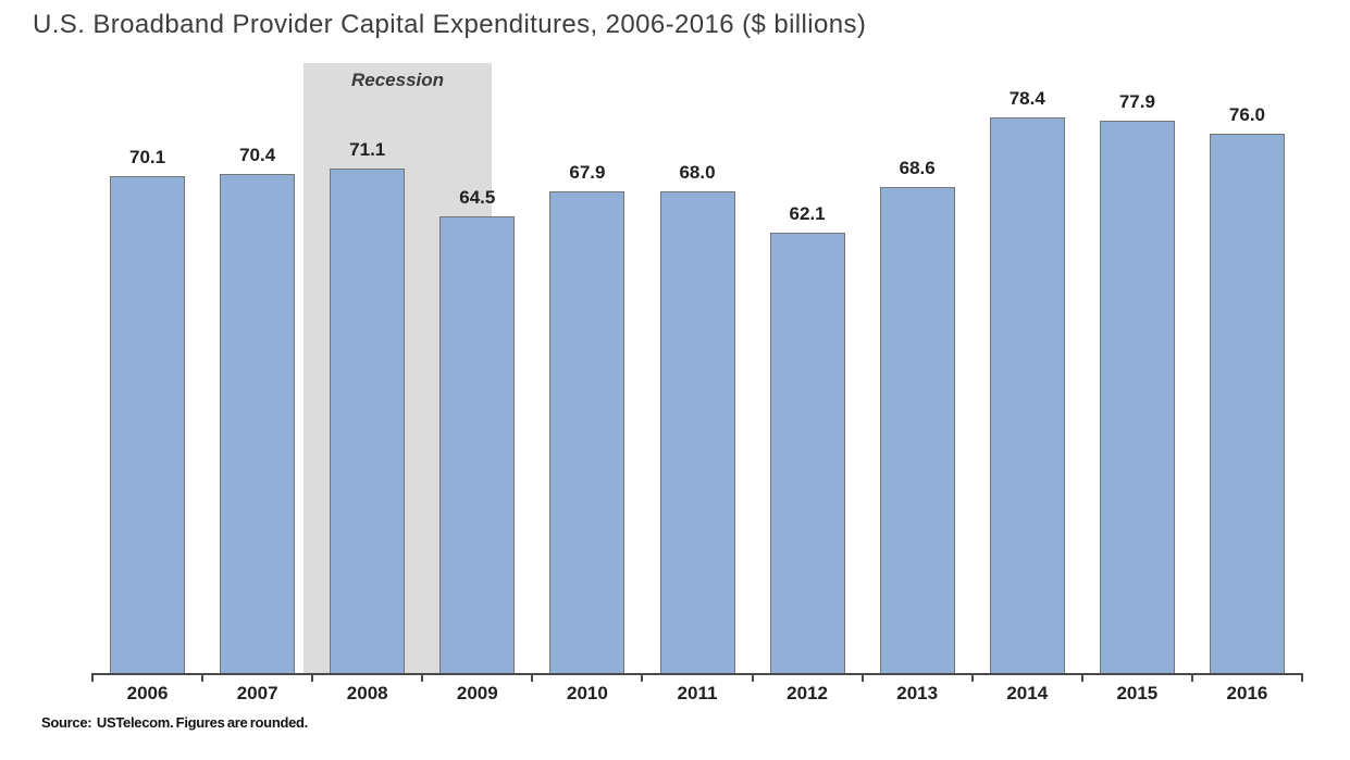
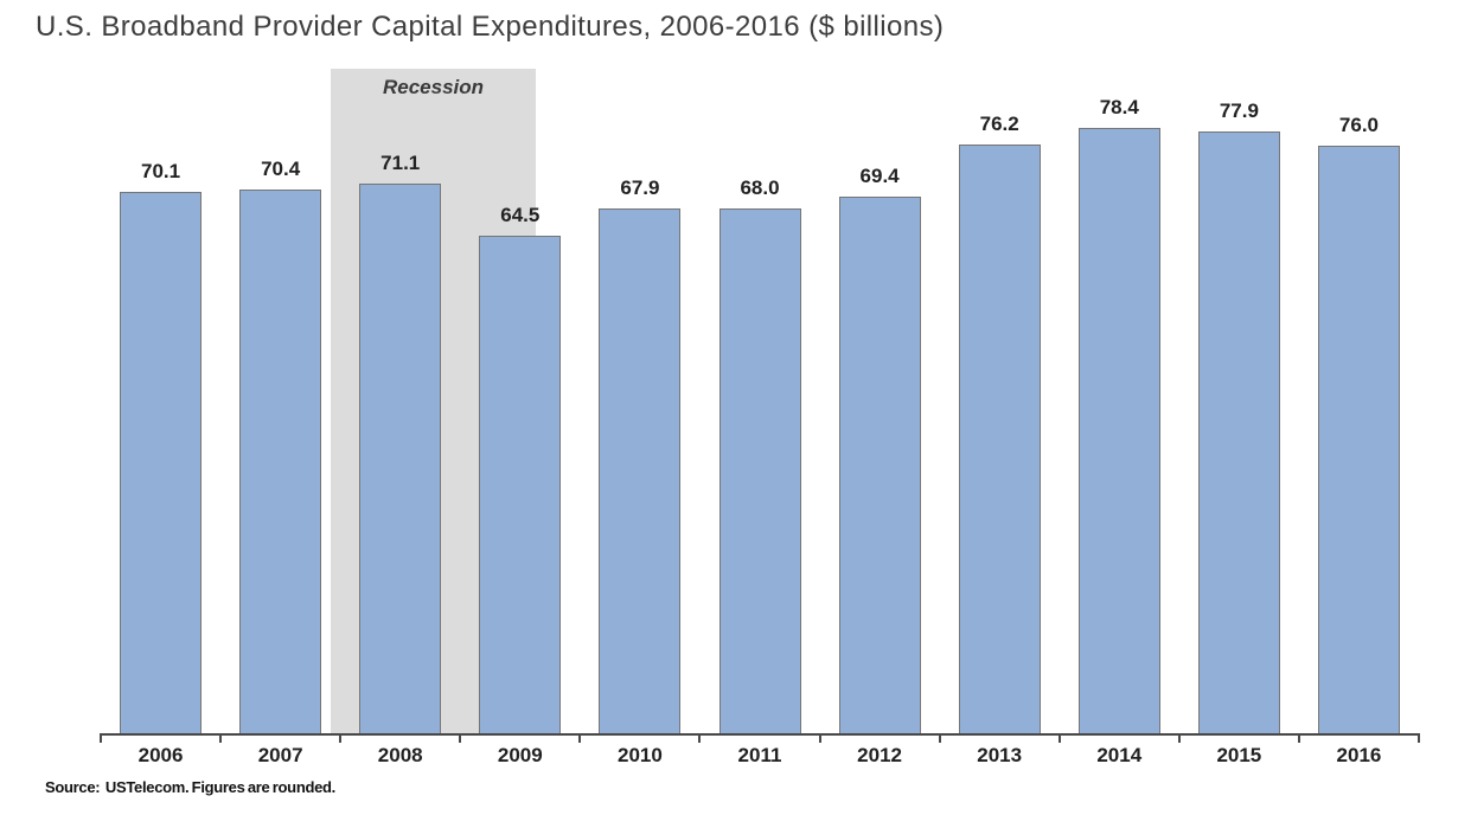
2012: 62.1 -> 69.4
2013: 68.6 -> 76.2
